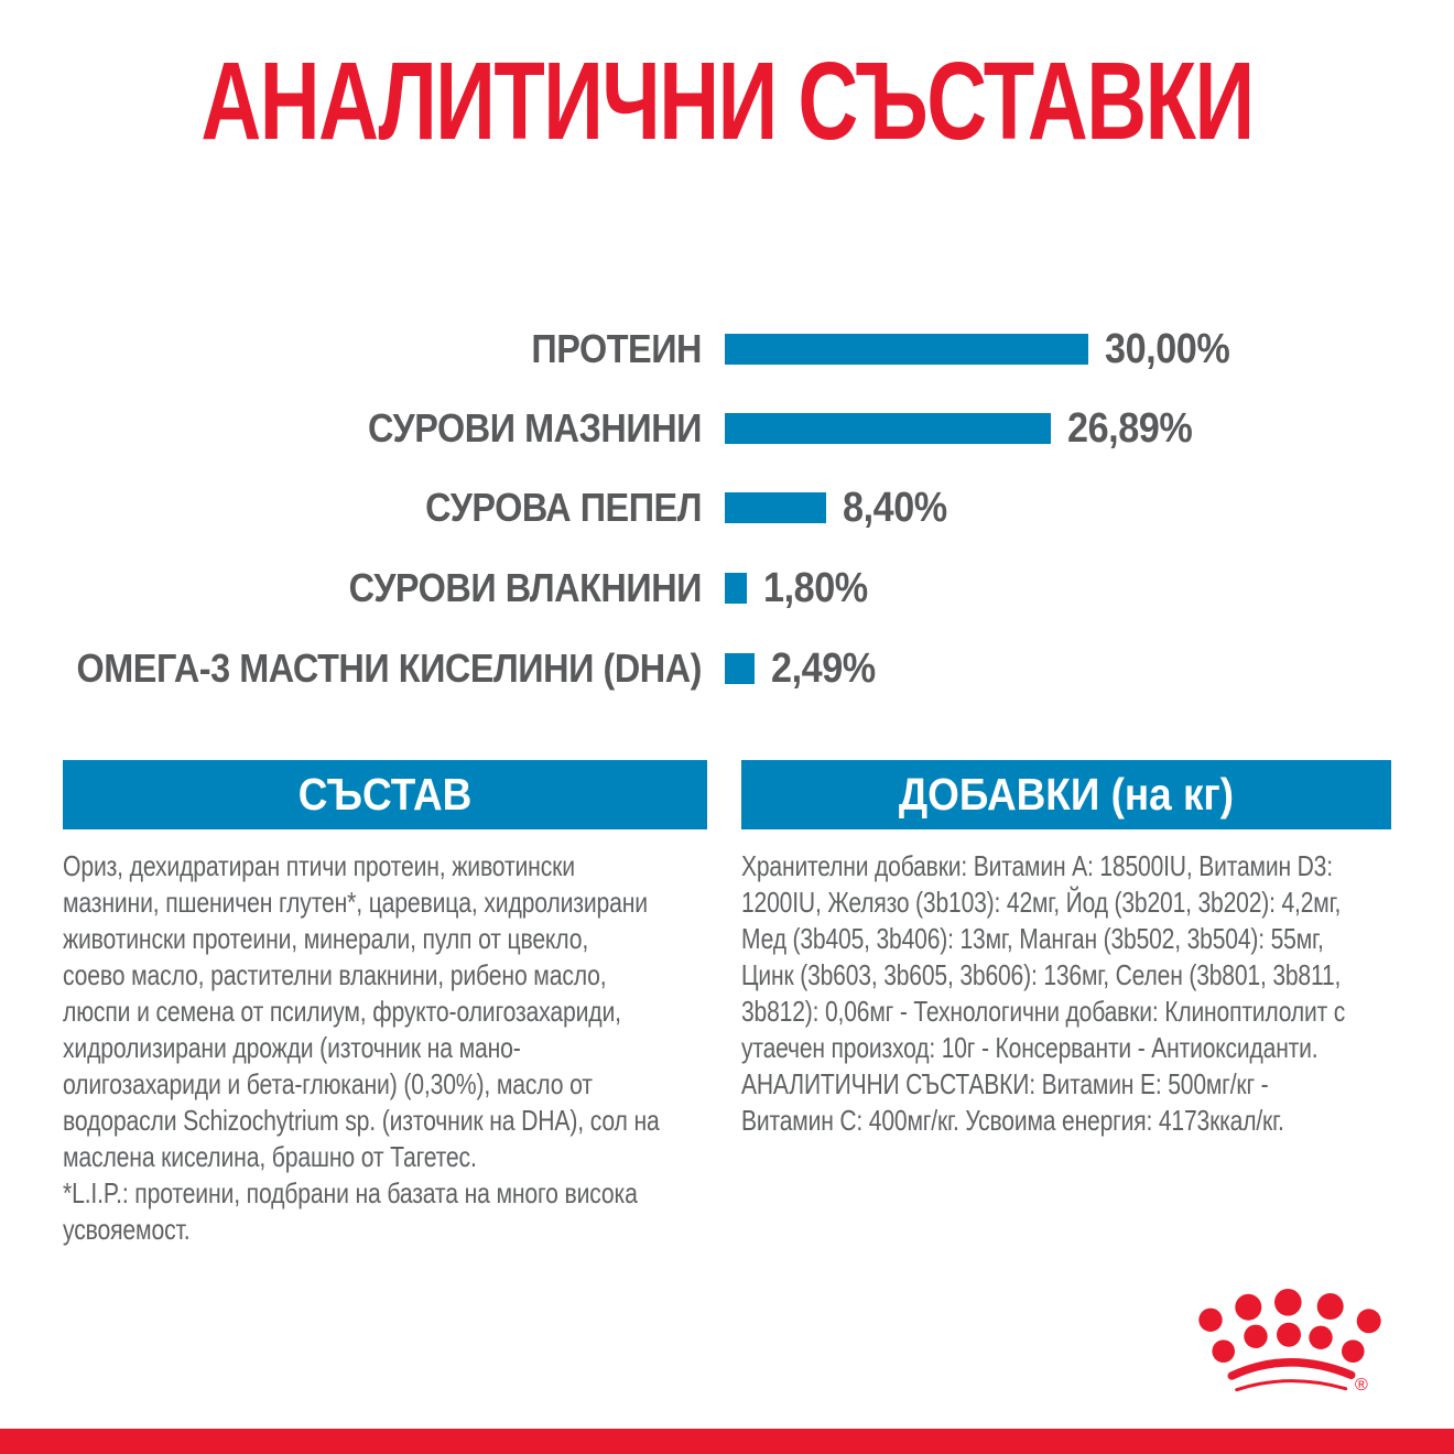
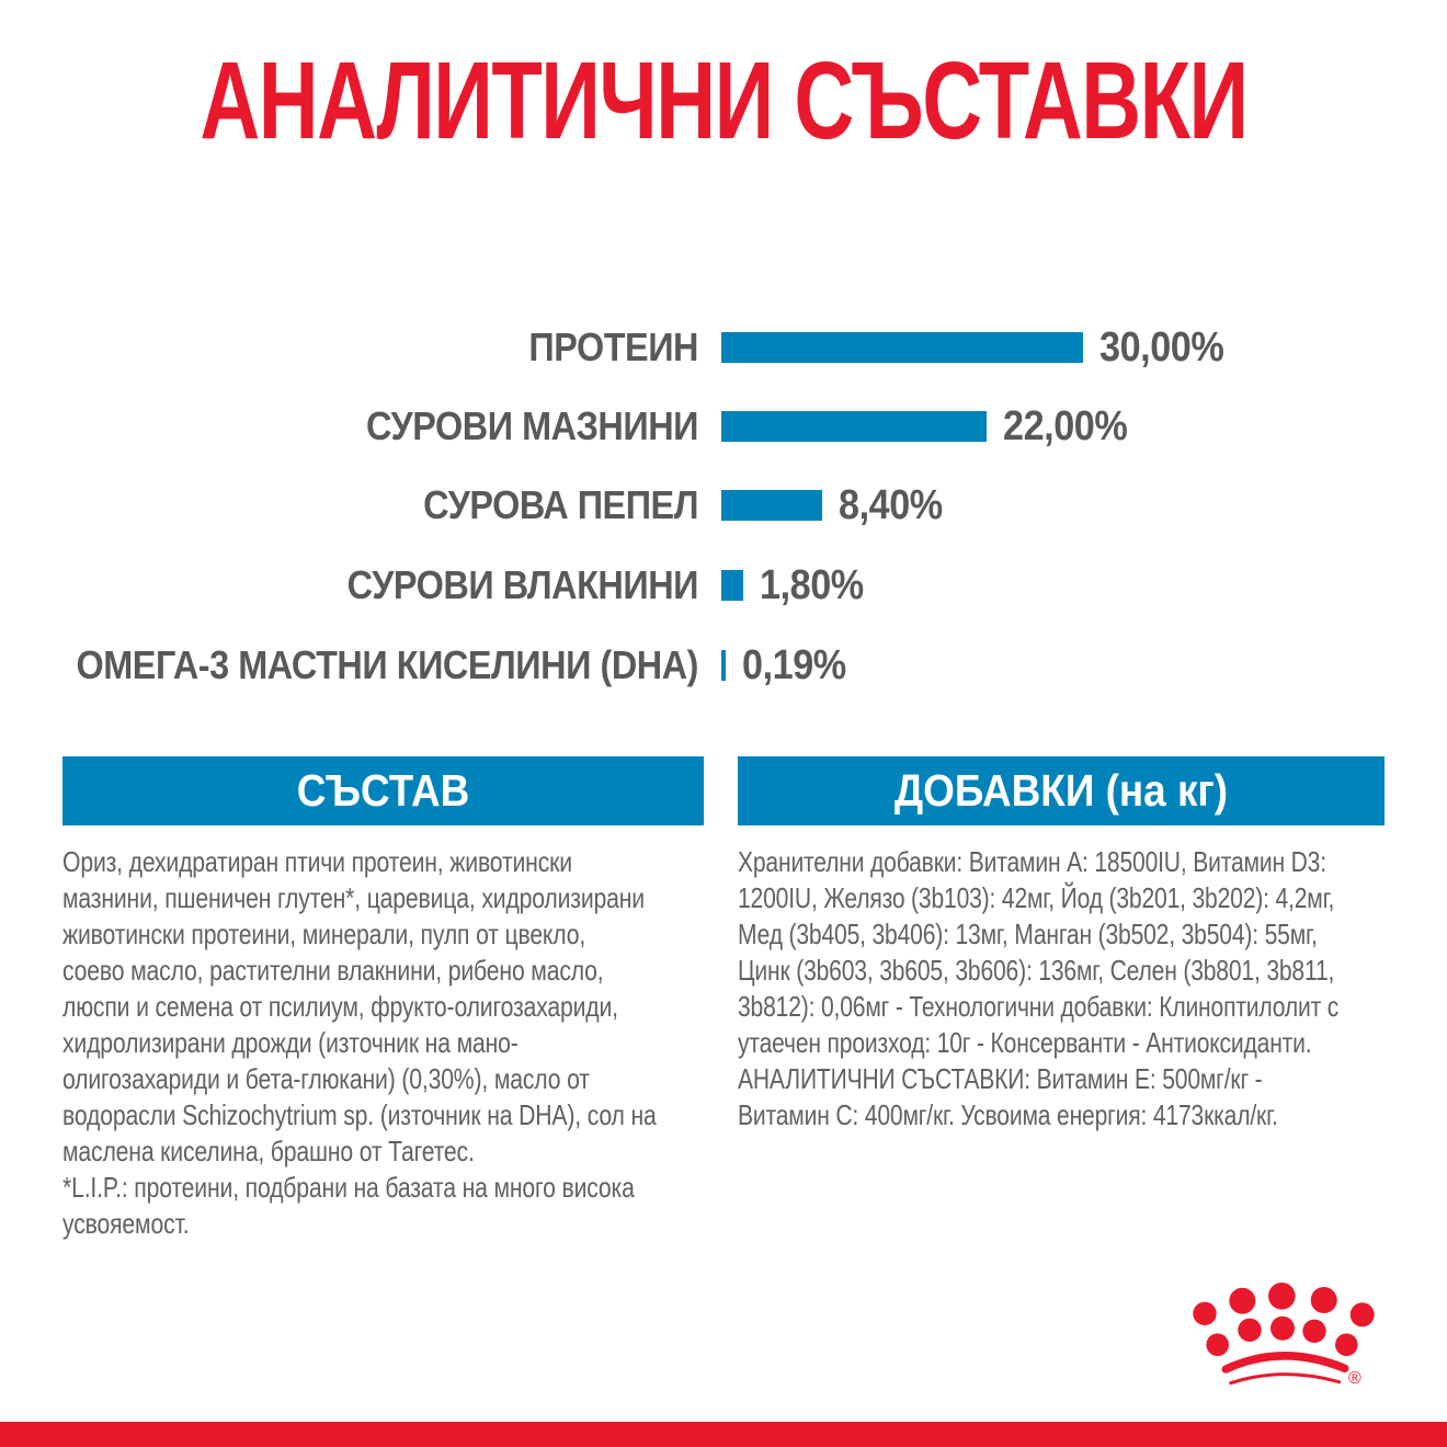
СУРОВИ МАЗНИНИ: 26,89% -> 22,00%
ОМЕГА-3 МАСТНИ КИСЕЛИНИ (DHA): 2,49% -> 0,19%
